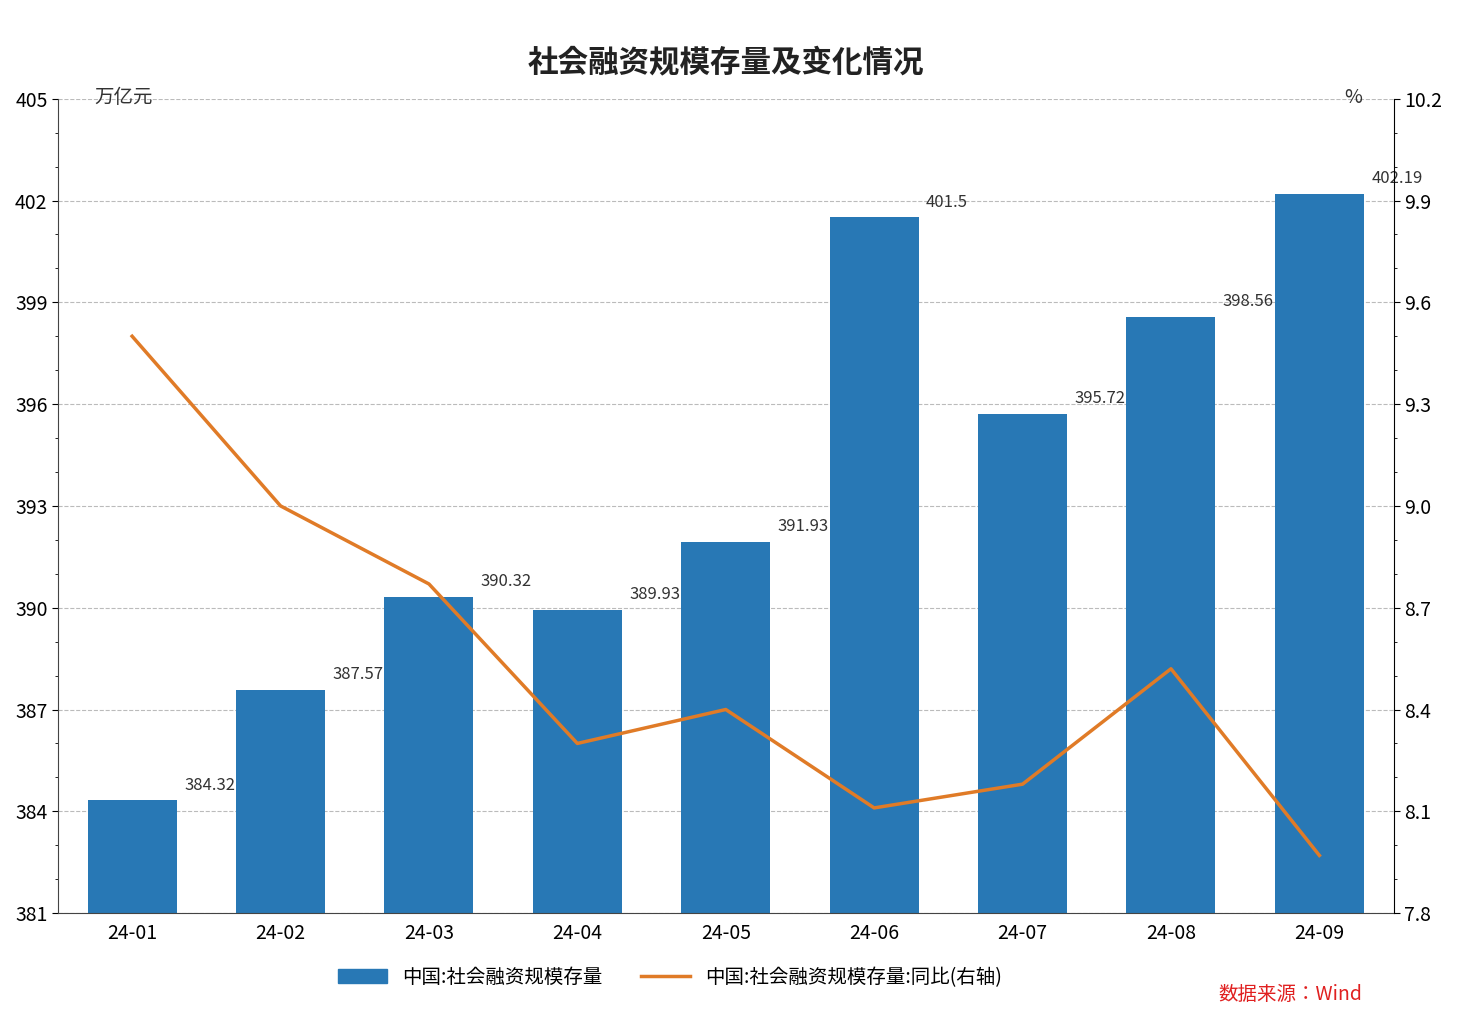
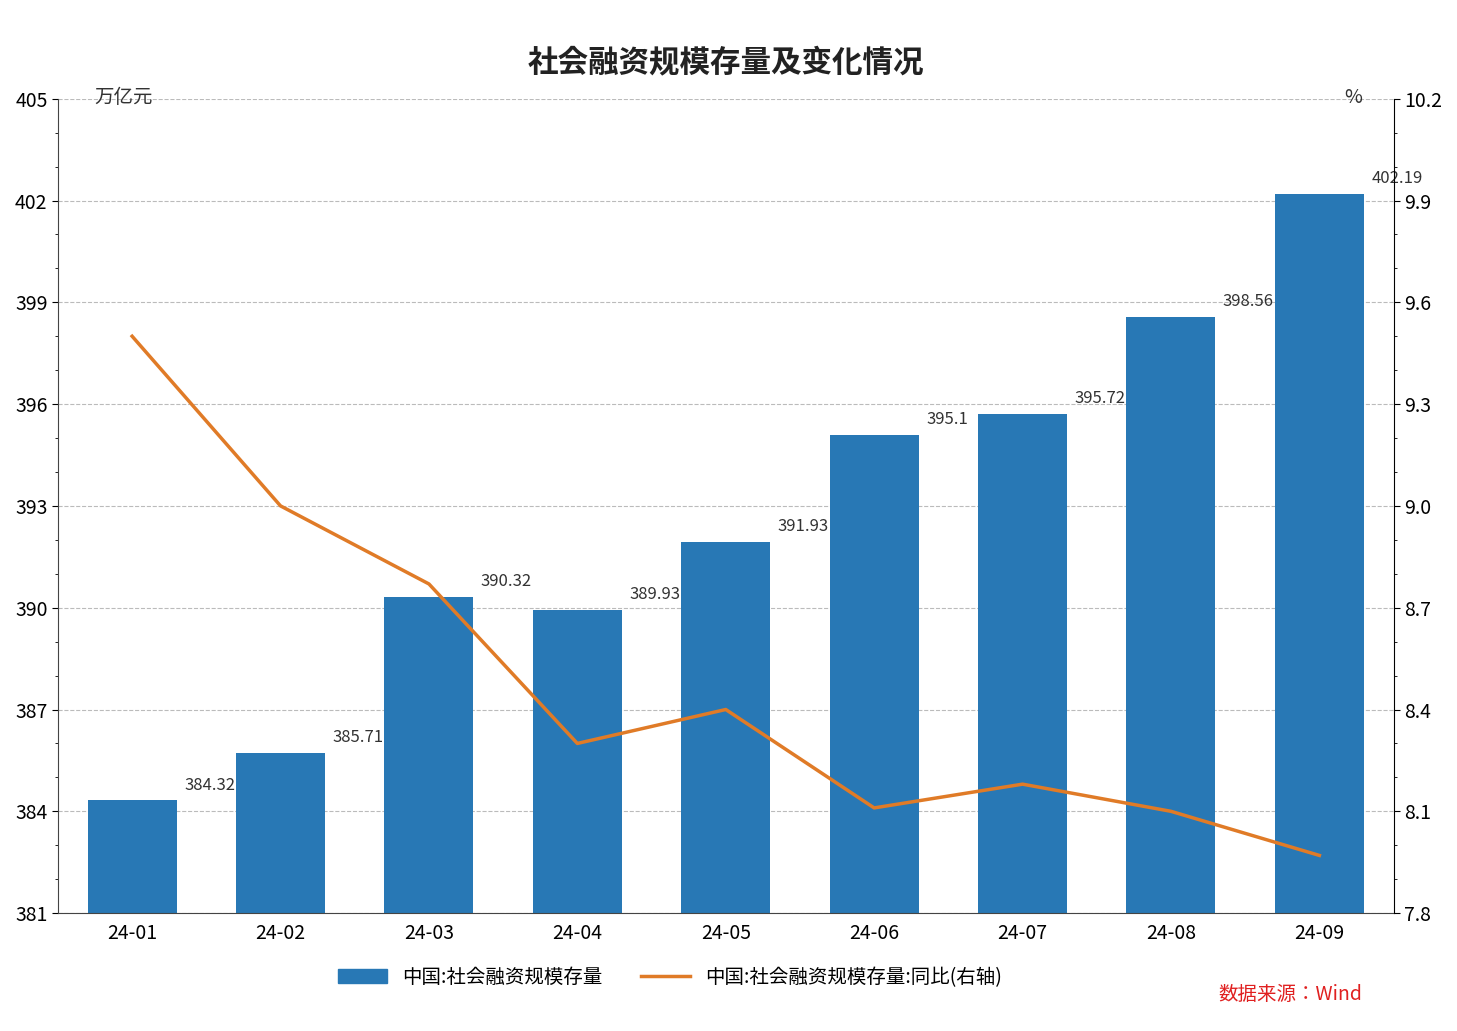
中国:社会融资规模存量/24-02: 387.57 -> 385.71
中国:社会融资规模存量/24-06: 401.5 -> 395.1
中国:社会融资规模存量:同比(右轴)/24-08: 8.52 -> 8.10
